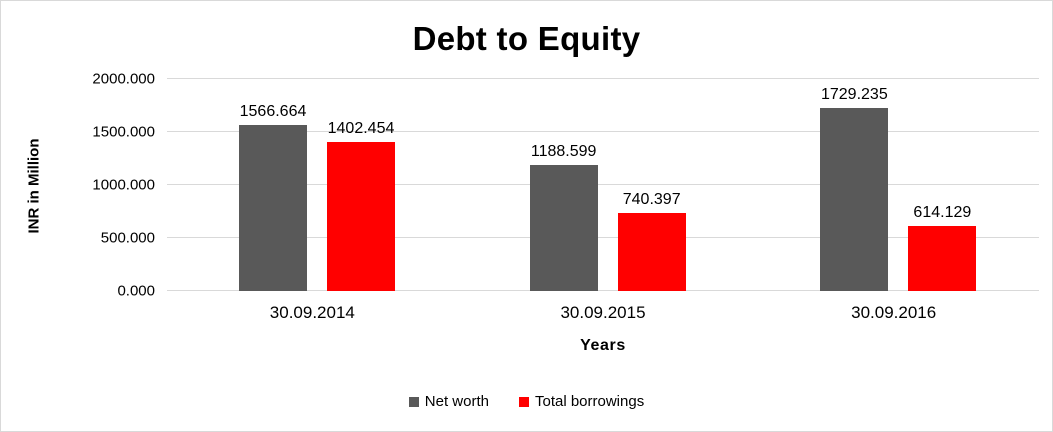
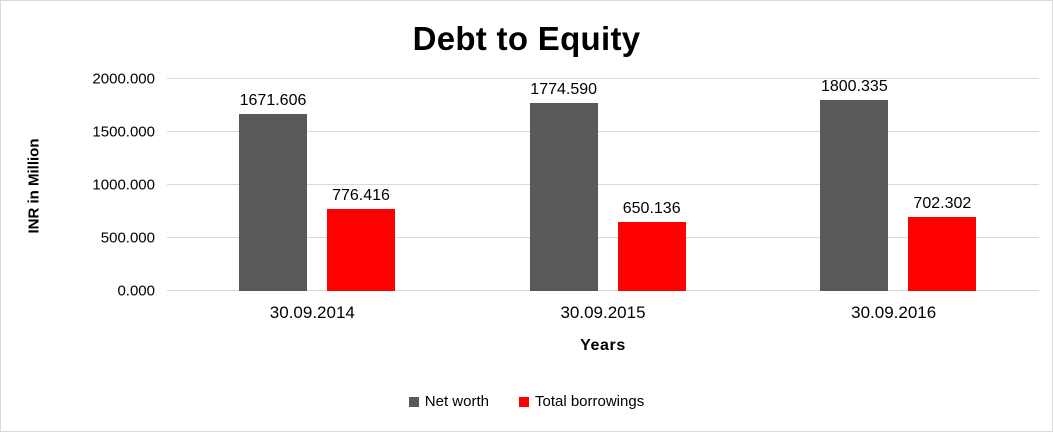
Net worth/30.09.2014: 1566.664 -> 1671.606
Total borrowings/30.09.2014: 1402.454 -> 776.416
Net worth/30.09.2015: 1188.599 -> 1774.590
Total borrowings/30.09.2015: 740.397 -> 650.136
Net worth/30.09.2016: 1729.235 -> 1800.335
Total borrowings/30.09.2016: 614.129 -> 702.302
